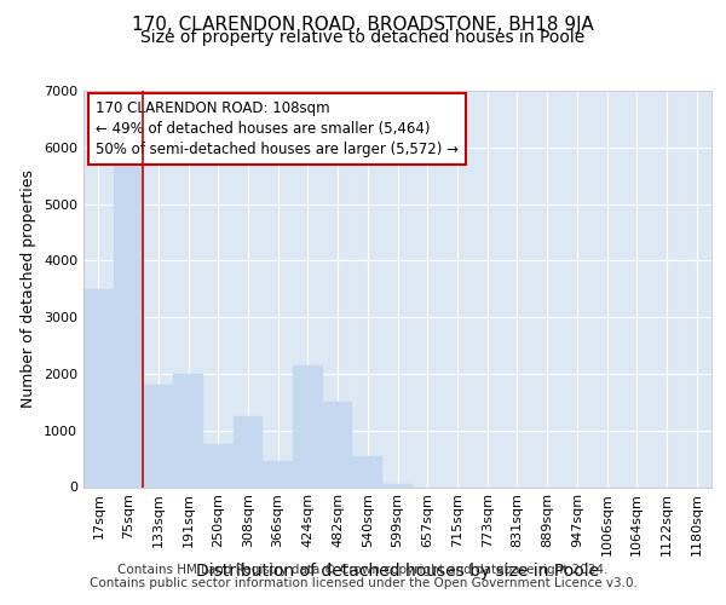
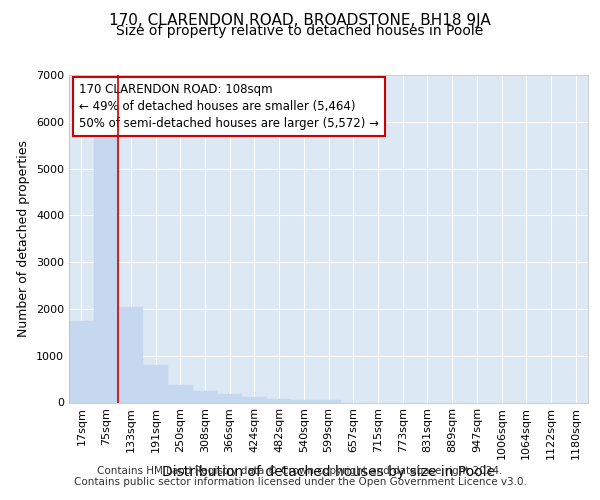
17sqm: 3500 -> 1750
133sqm: 1800 -> 2050
191sqm: 2000 -> 800
250sqm: 750 -> 370
308sqm: 1250 -> 250
366sqm: 450 -> 180
424sqm: 2150 -> 120
482sqm: 1500 -> 80
540sqm: 550 -> 60
